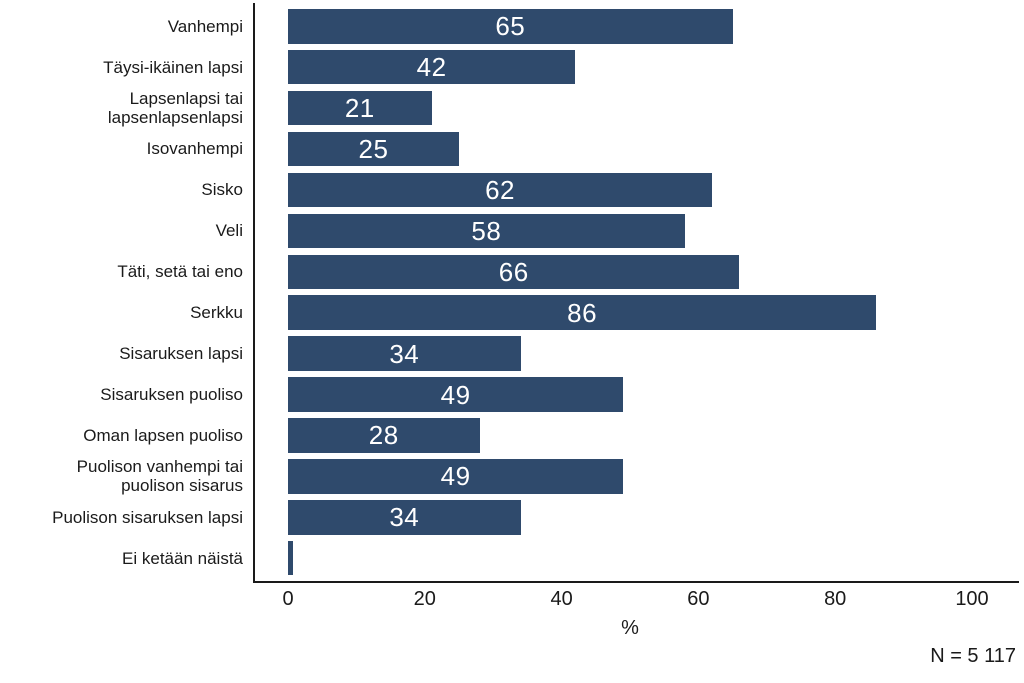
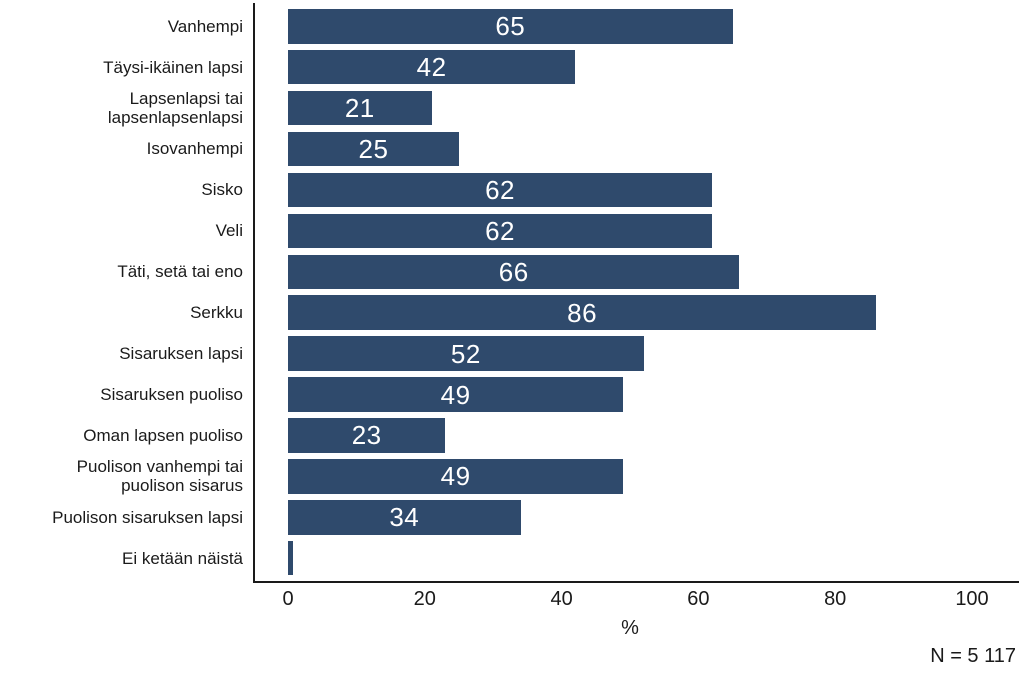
Veli: 58 -> 62
Sisaruksen lapsi: 34 -> 52
Oman lapsen puoliso: 28 -> 23
